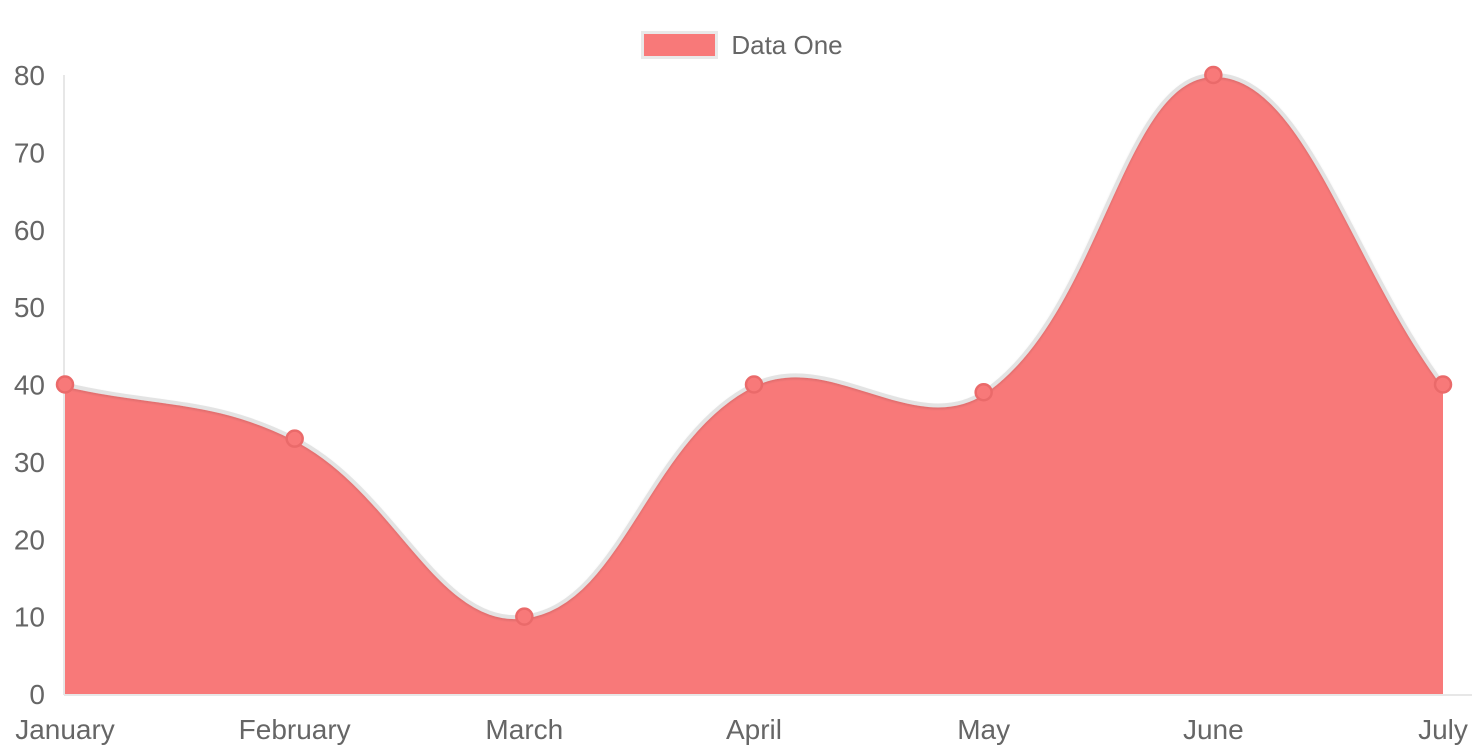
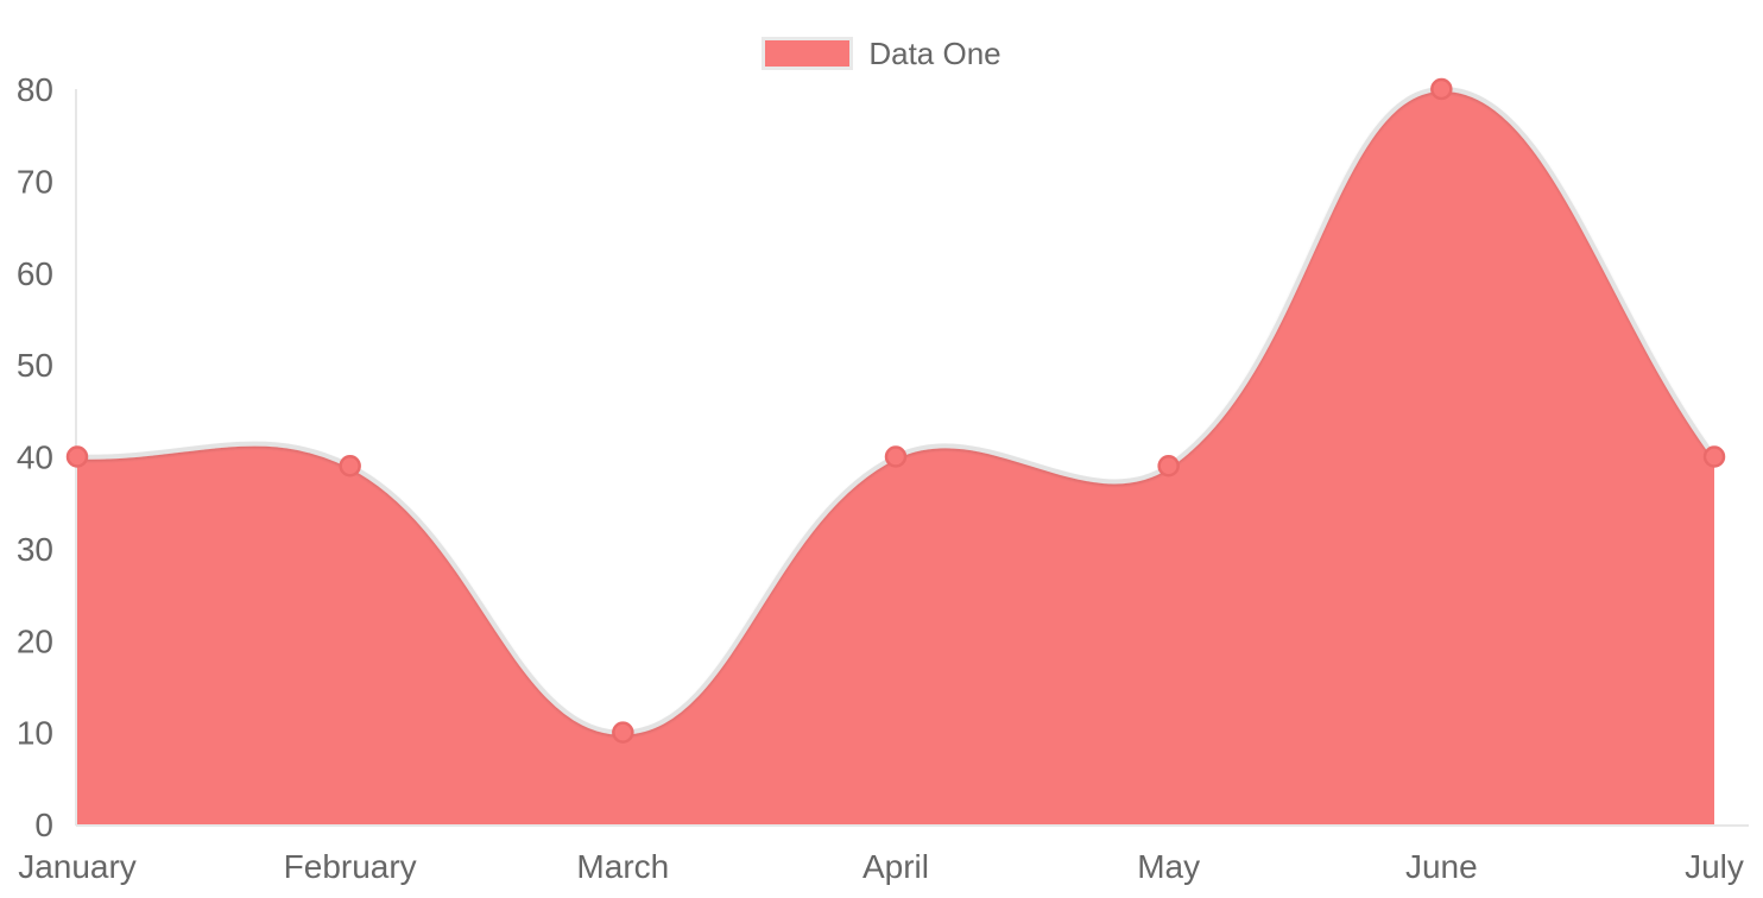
February: 33 -> 39
